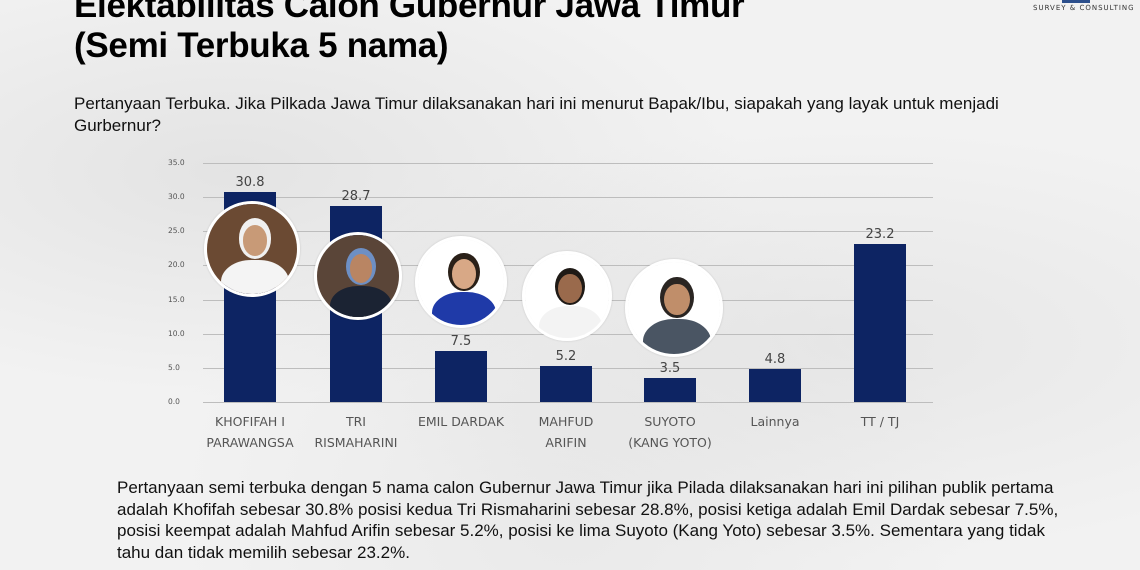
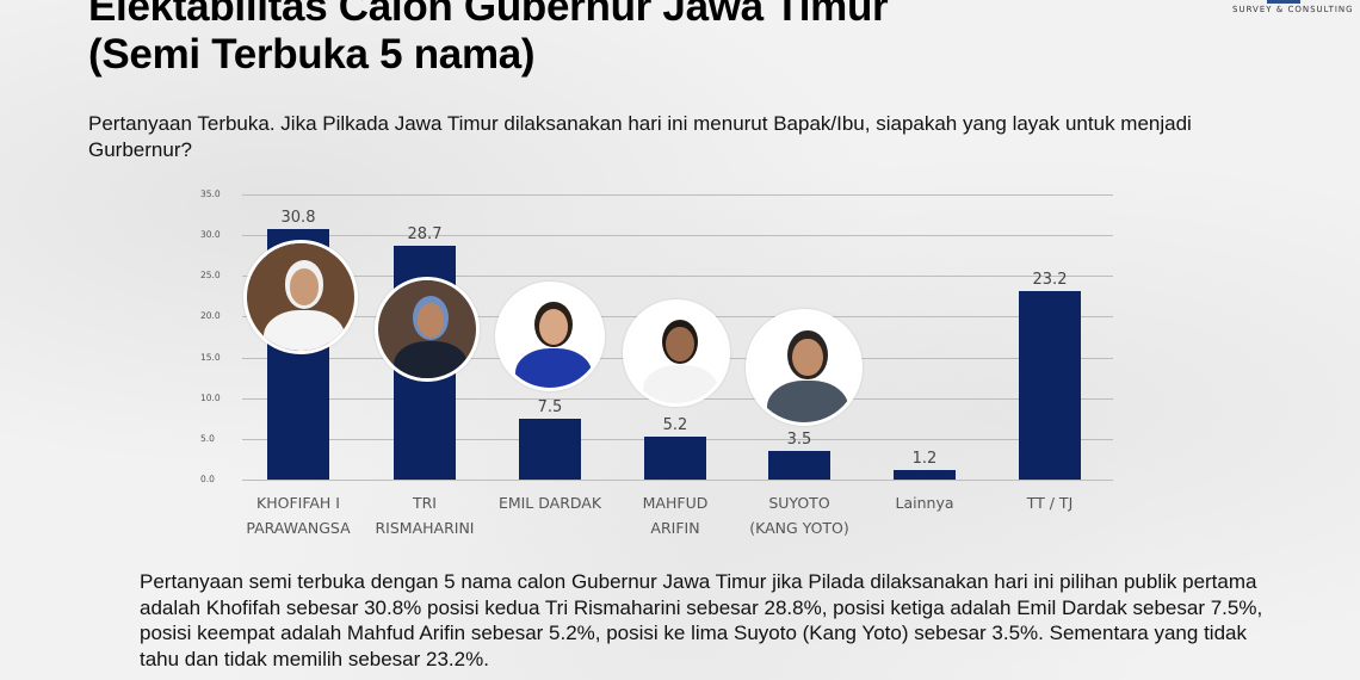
Lainnya: 4.8 -> 1.2
